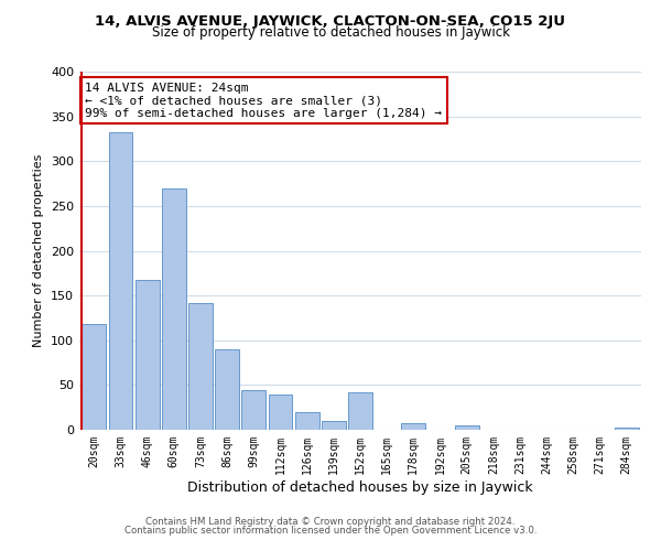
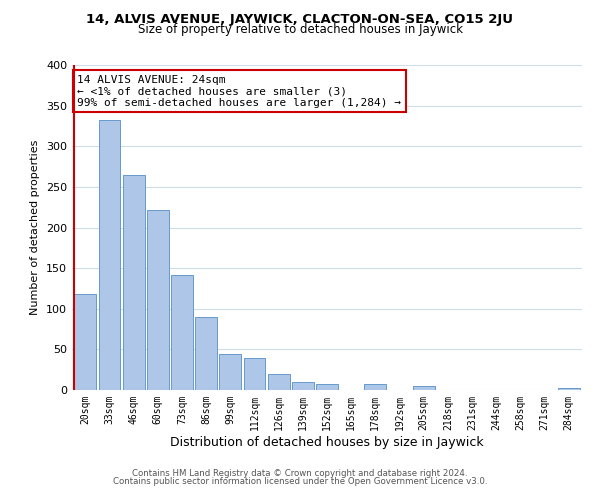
46sqm: 168 -> 265
60sqm: 270 -> 222
152sqm: 42 -> 7
